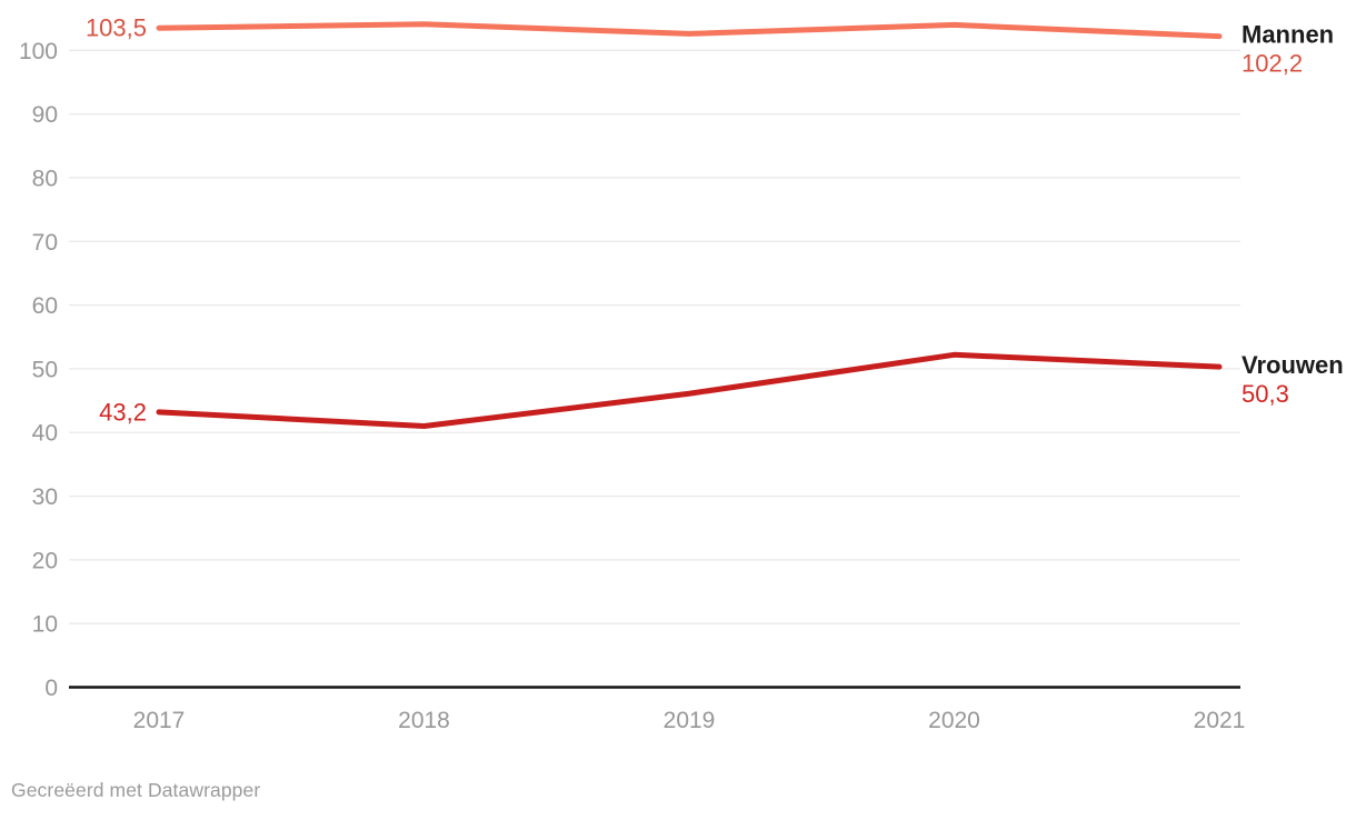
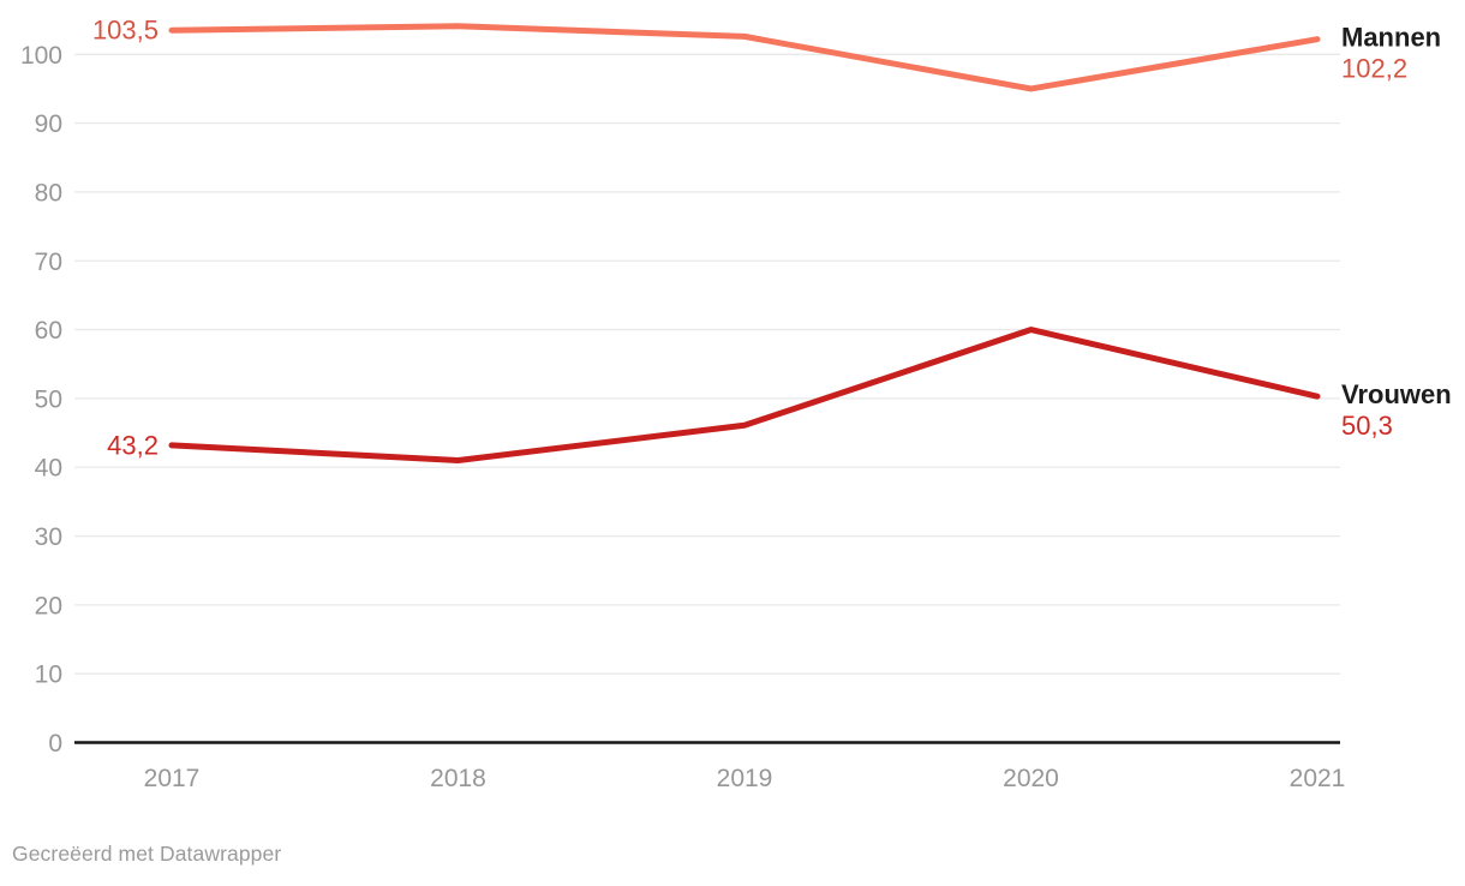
Mannen/2020: 104 -> 95
Vrouwen/2020: 52 -> 60
